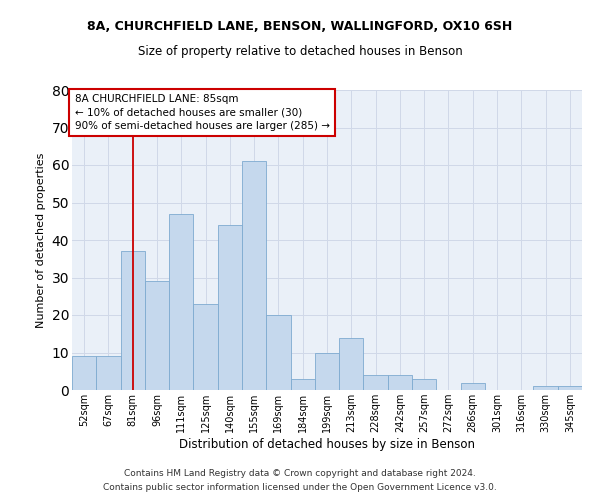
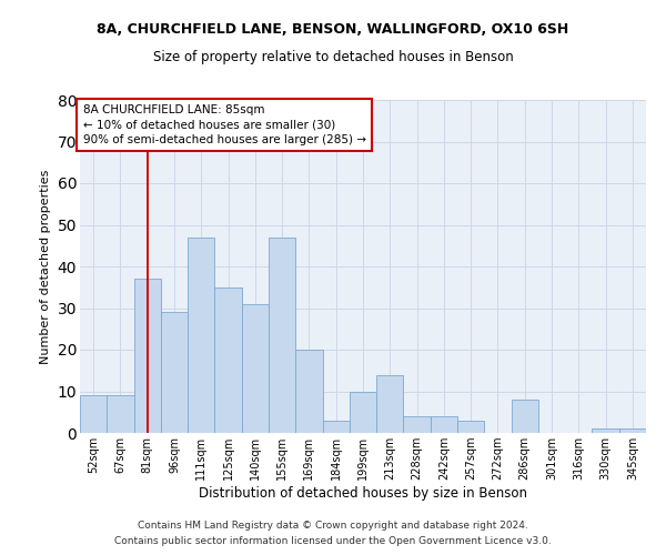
125sqm: 23 -> 35
140sqm: 44 -> 31
155sqm: 61 -> 47
286sqm: 2 -> 8
